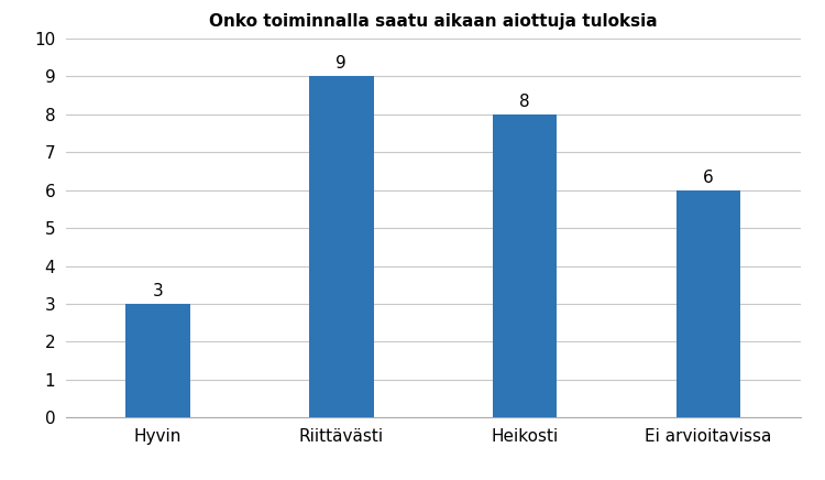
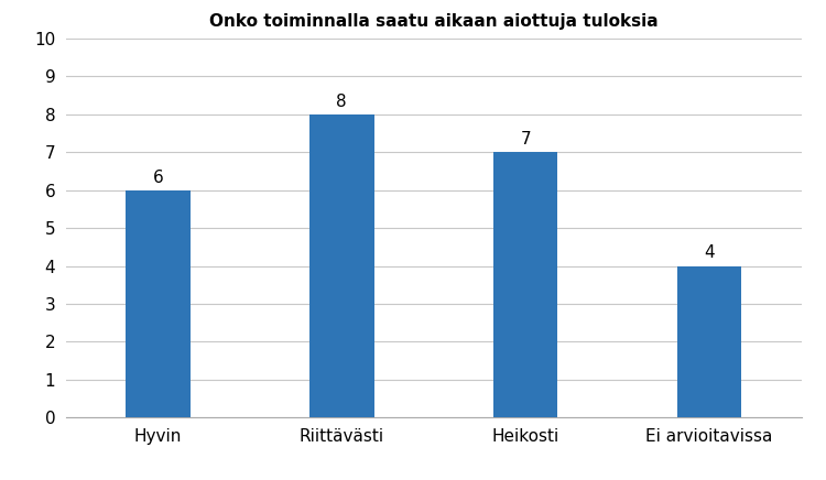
Hyvin: 3 -> 6
Riittävästi: 9 -> 8
Heikosti: 8 -> 7
Ei arvioitavissa: 6 -> 4
